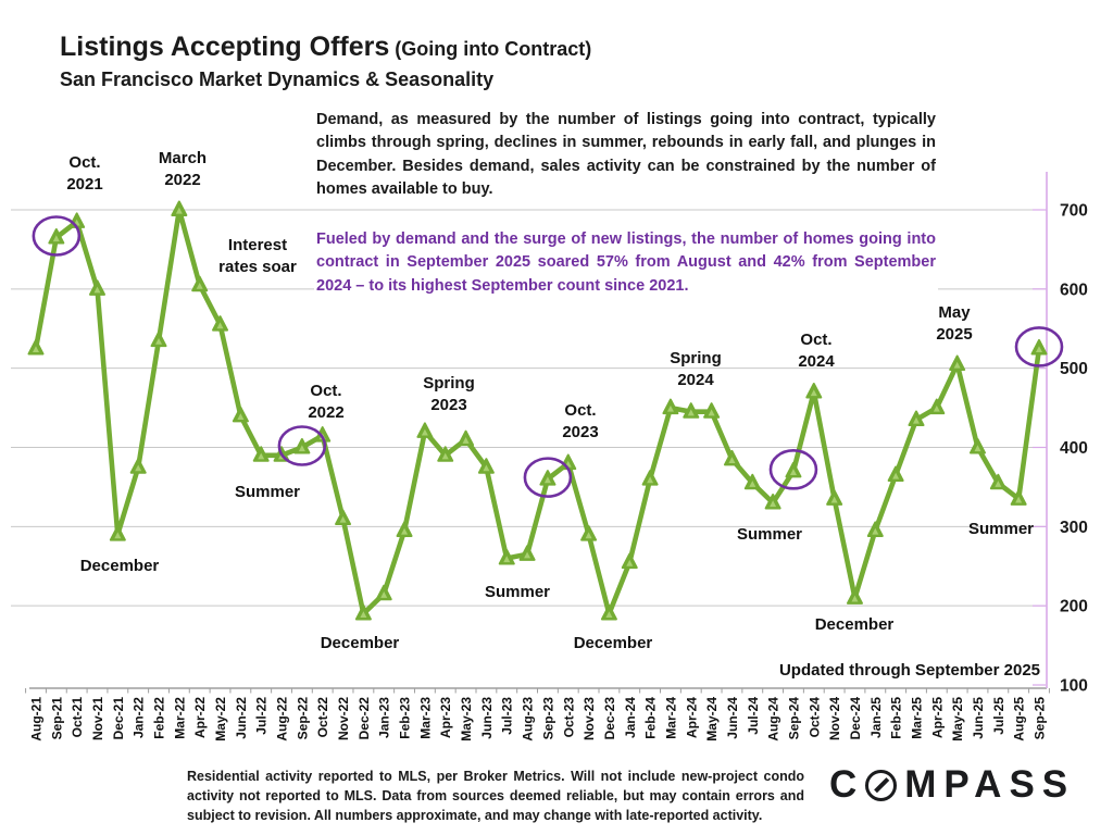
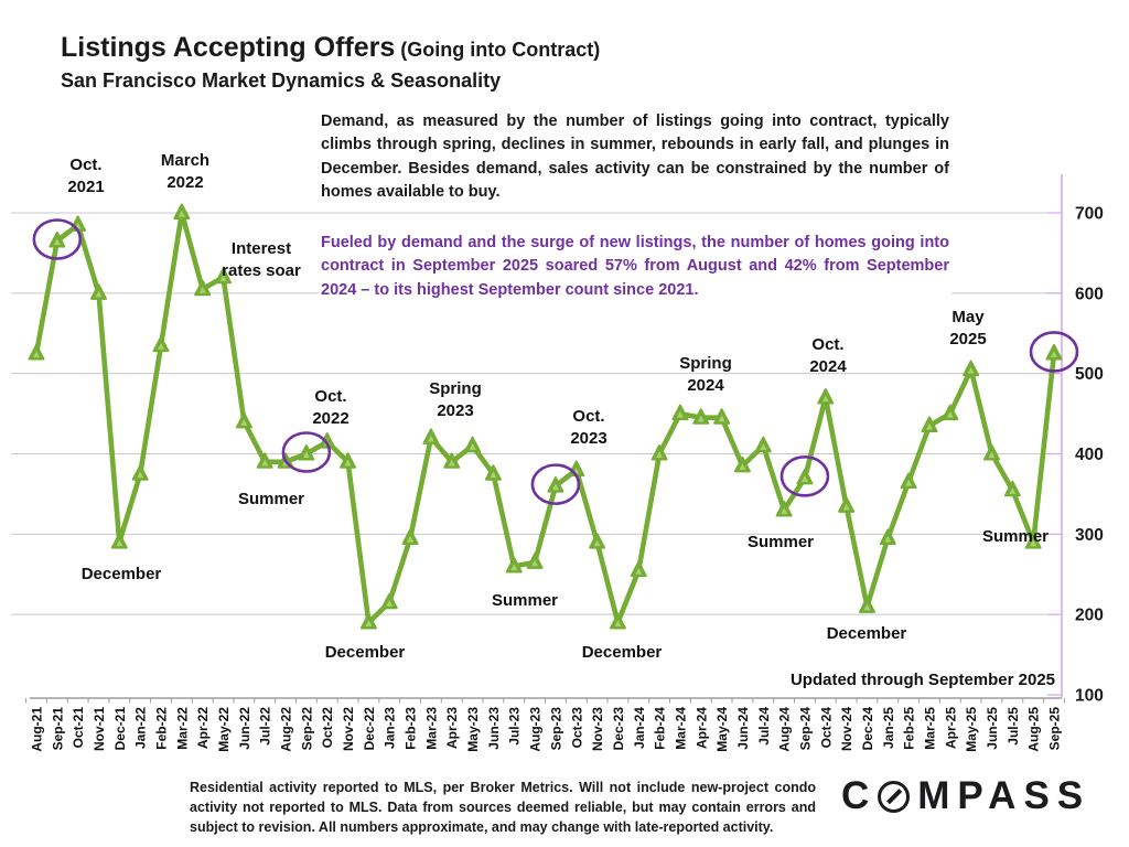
May-22: 560 -> 620
Nov-22: 310 -> 390
Feb-24: 360 -> 400
Jul-24: 360 -> 410
Aug-25: 340 -> 290
